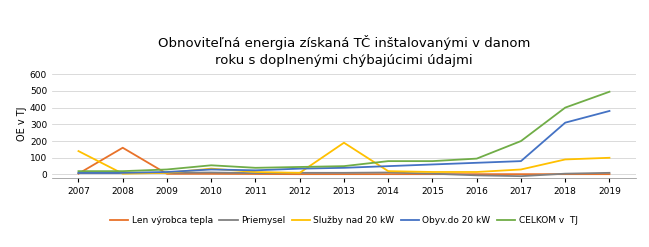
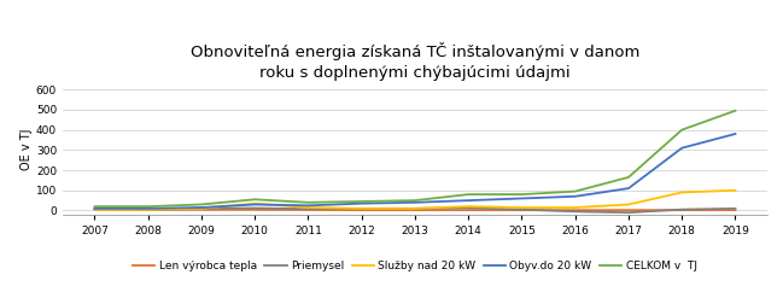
Služby nad 20 kW/2007: 140 -> 0
Len výrobca tepla/2008: 160 -> 0
Služby nad 20 kW/2013: 190 -> 10
Obyv.do 20 kW/2017: 80 -> 110
CELKOM v TJ/2017: 200 -> 160
